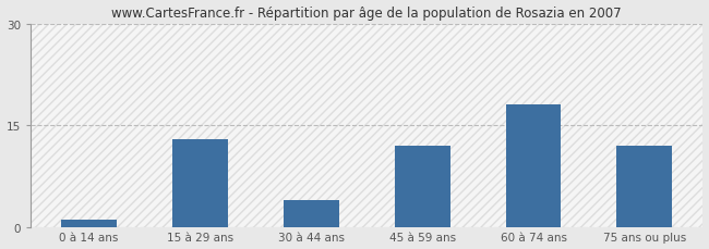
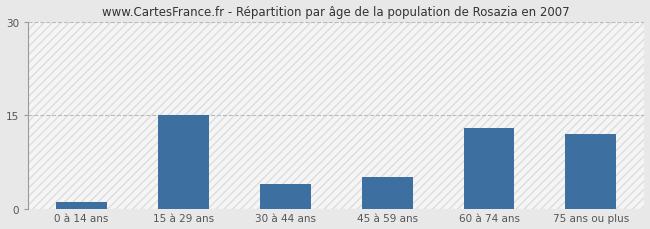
15 à 29 ans: 13 -> 15
45 à 59 ans: 12 -> 5
60 à 74 ans: 18 -> 13
